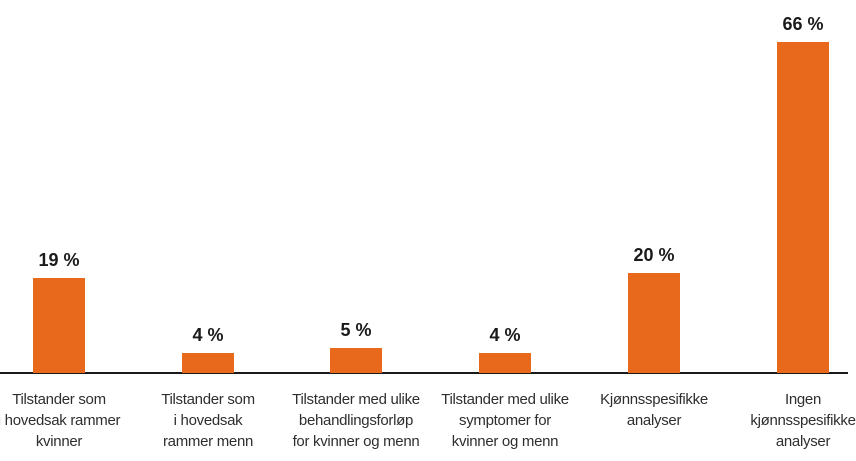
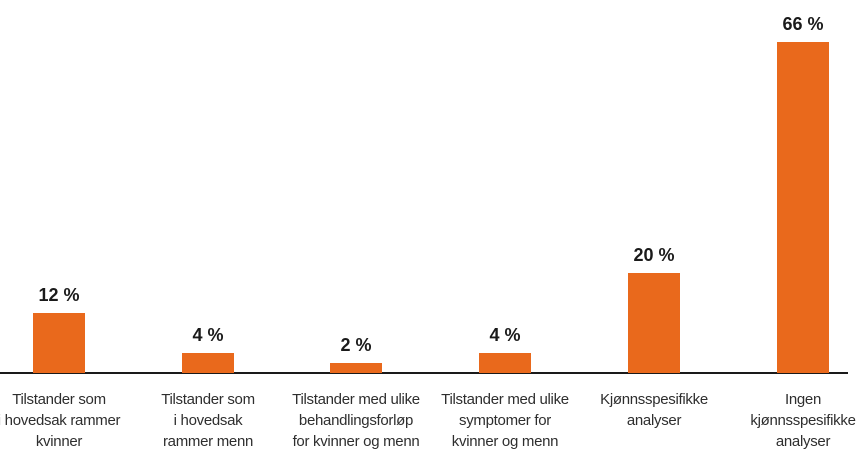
Tilstander som i hovedsak rammer kvinner: 19 -> 12
Tilstander med ulike behandlingsforløp for kvinner og menn: 5 -> 2
